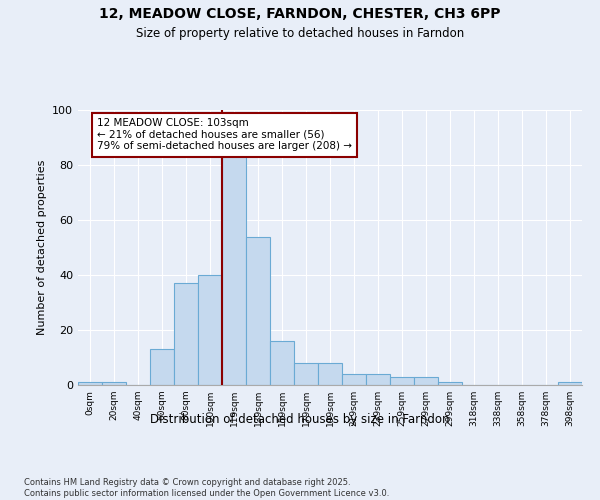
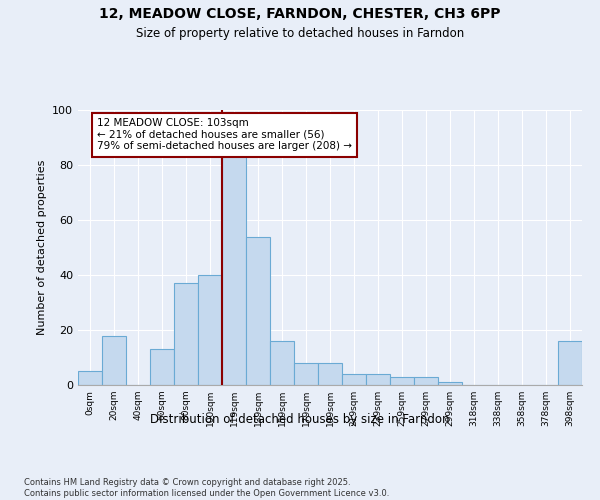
0sqm: 1 -> 5
20sqm: 1 -> 18
398sqm: 1 -> 16
